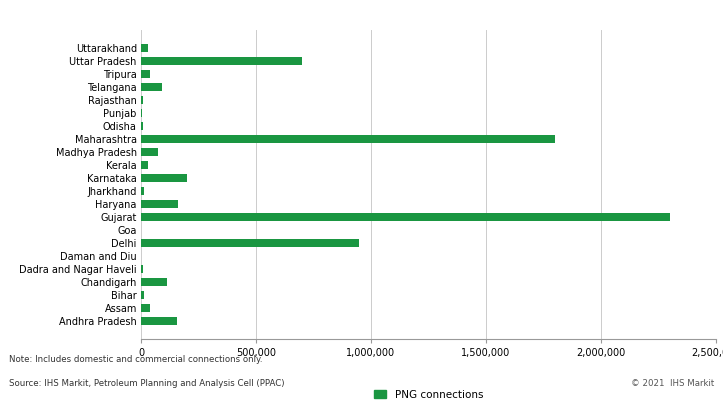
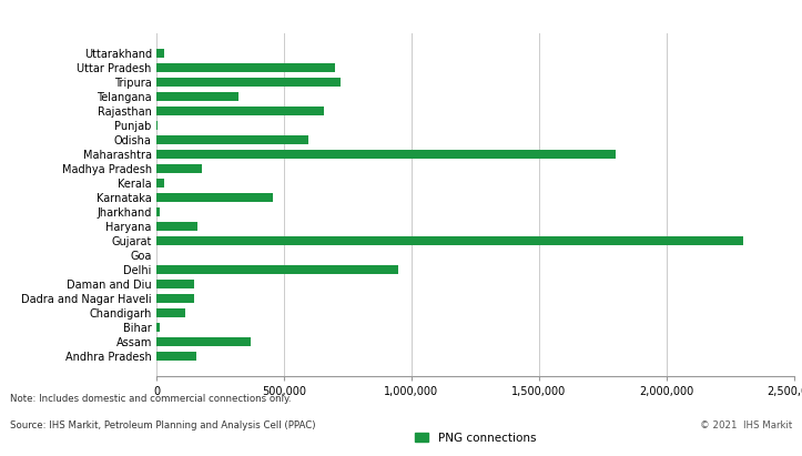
Tripura: 40,000 -> 720,000
Telangana: 90,000 -> 320,000
Rajasthan: 8,000 -> 655,000
Odisha: 10,000 -> 595,000
Madhya Pradesh: 75,000 -> 180,000
Karnataka: 200,000 -> 455,000
Daman and Diu: 1,000 -> 150,000
Dadra and Nagar Haveli: 8,000 -> 150,000
Assam: 40,000 -> 370,000
